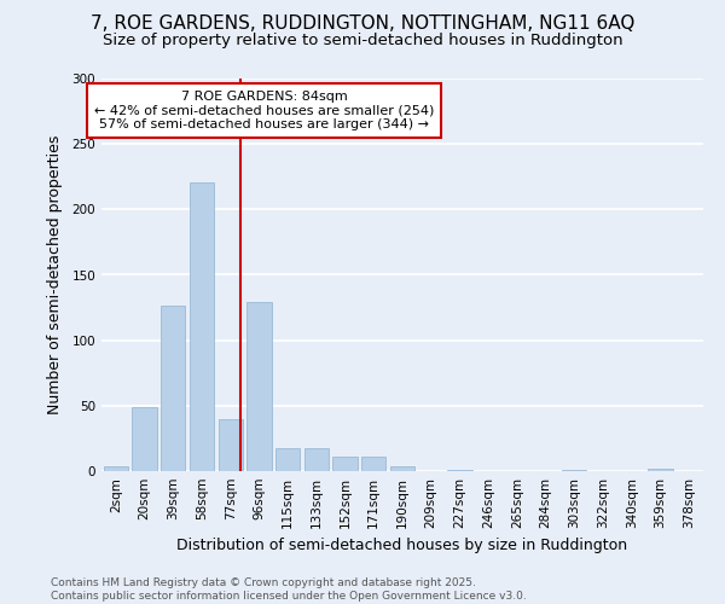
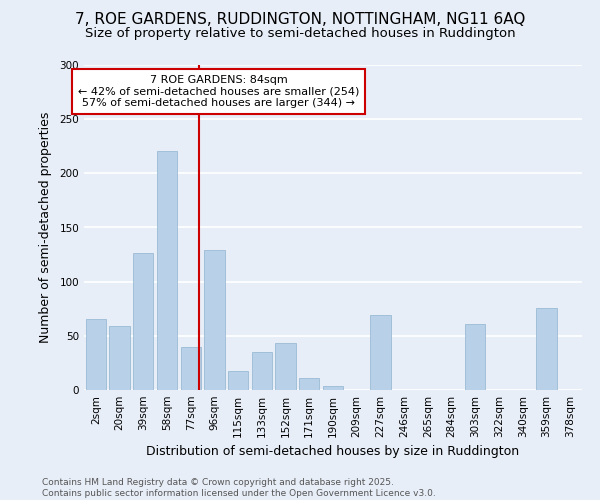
2sqm: 4 -> 66
20sqm: 49 -> 59
133sqm: 18 -> 35
152sqm: 11 -> 43
227sqm: 1 -> 69
303sqm: 1 -> 61
359sqm: 2 -> 76
